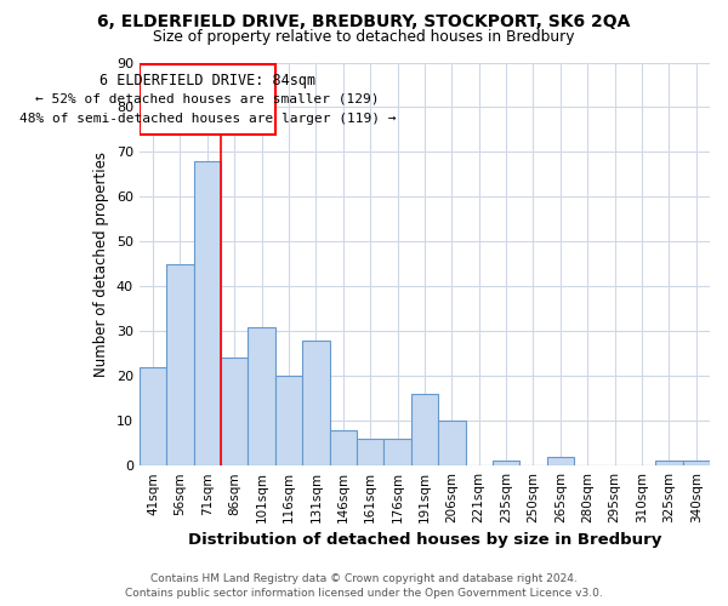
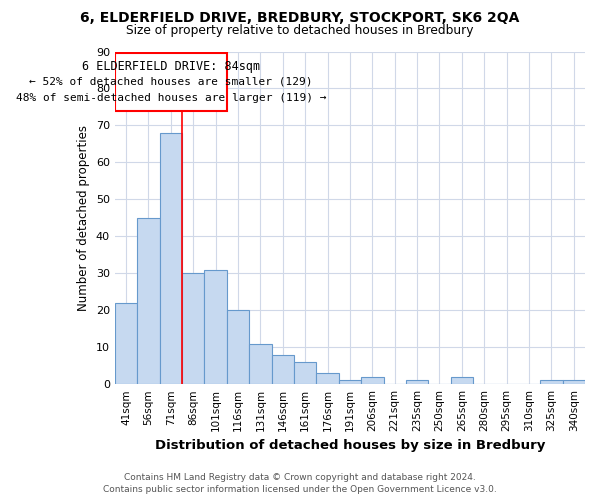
86sqm: 24 -> 30
131sqm: 28 -> 11
176sqm: 6 -> 3
191sqm: 16 -> 1
206sqm: 10 -> 2
